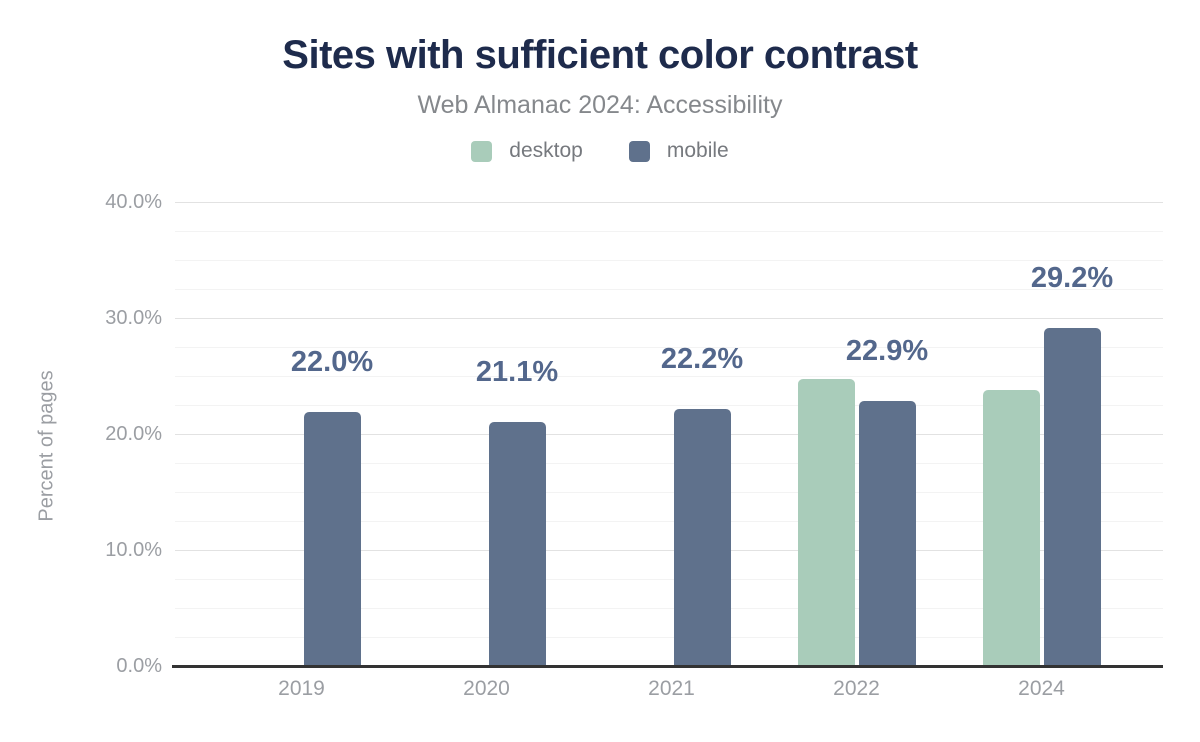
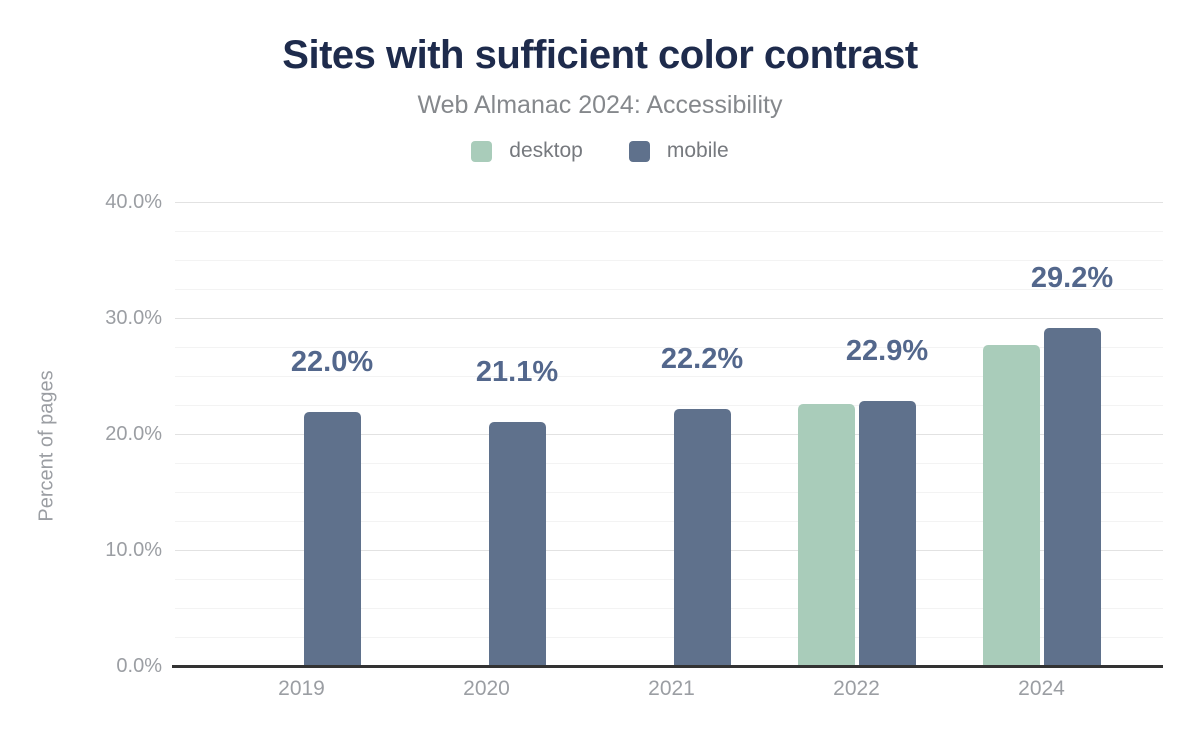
desktop/2022: 24.8% -> 22.7%
desktop/2024: 23.9% -> 27.8%
